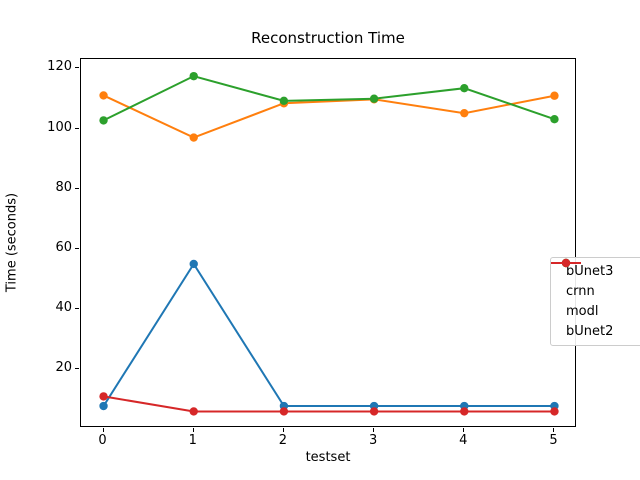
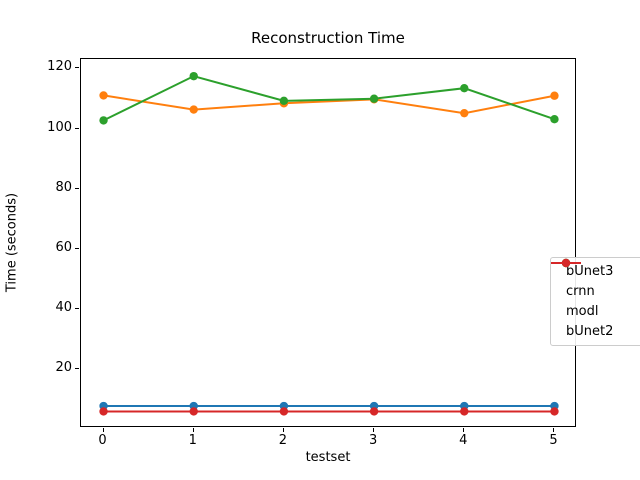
bUnet2/0: 11 -> 6
bUnet3/1: 55 -> 8
crnn/1: 97 -> 106
